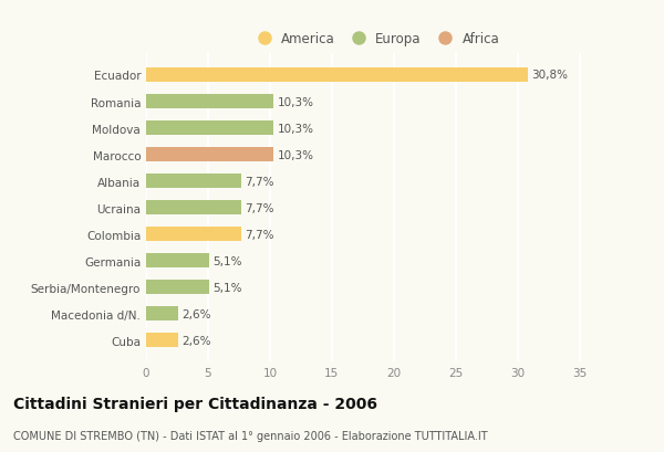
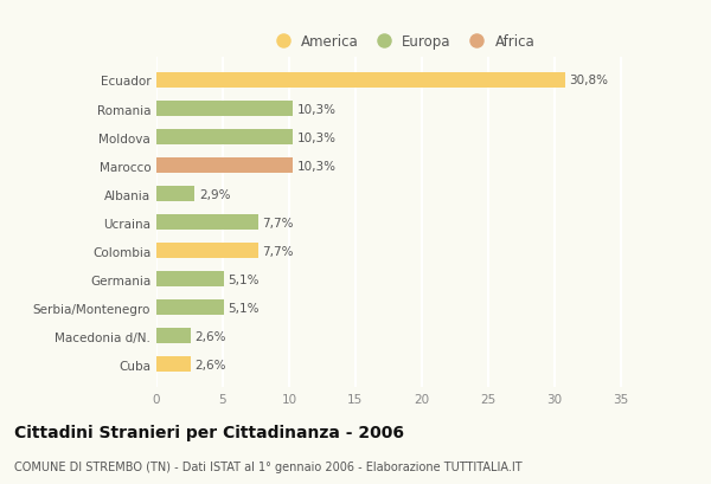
Albania: 7,7% -> 2,9%
